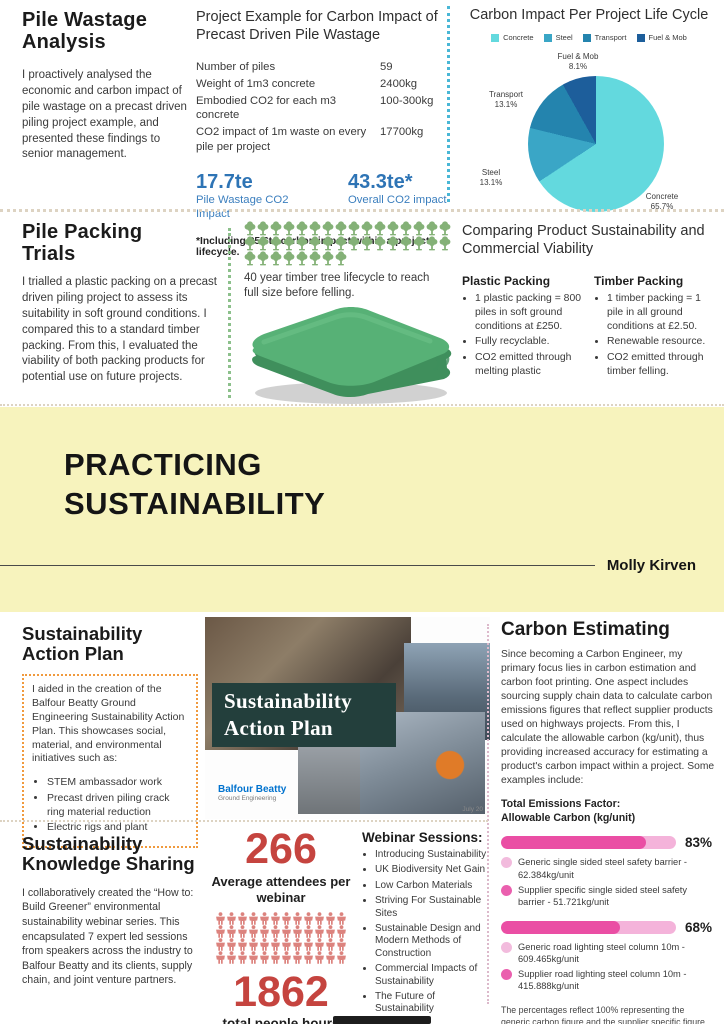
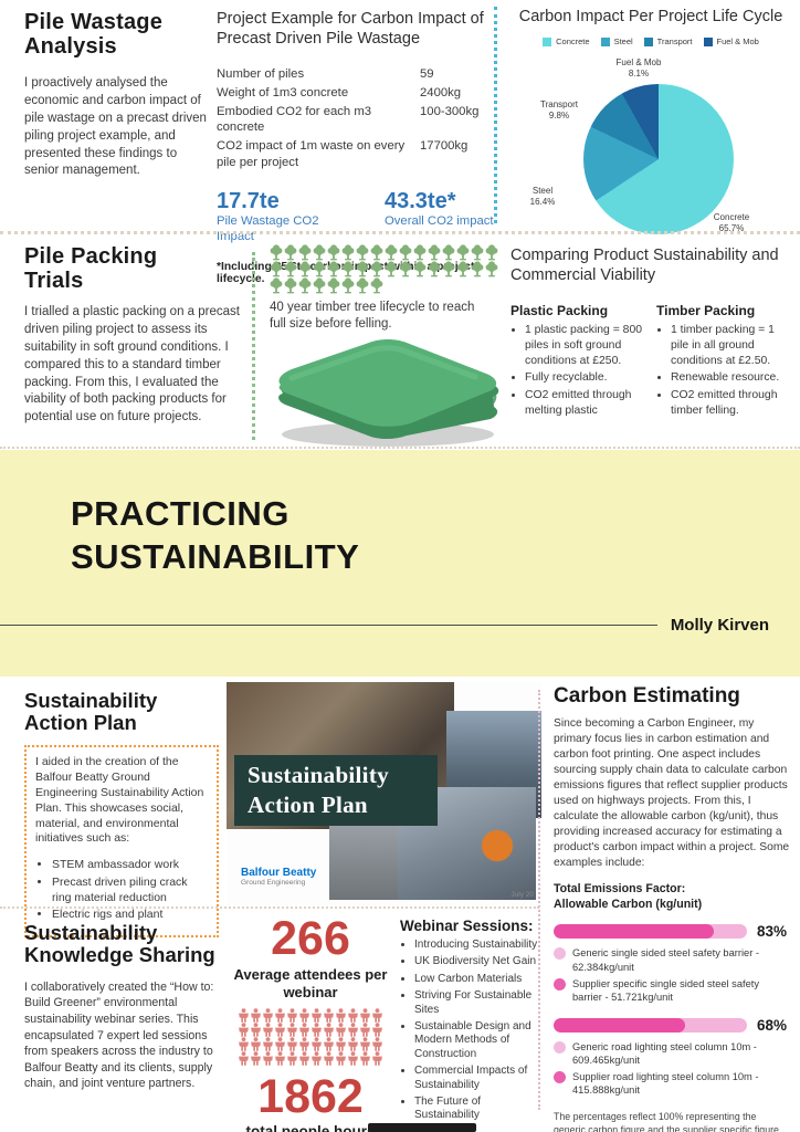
Carbon Impact Per Project Life Cycle/Steel: 13.1% -> 16.4%
Carbon Impact Per Project Life Cycle/Transport: 13.1% -> 9.8%
